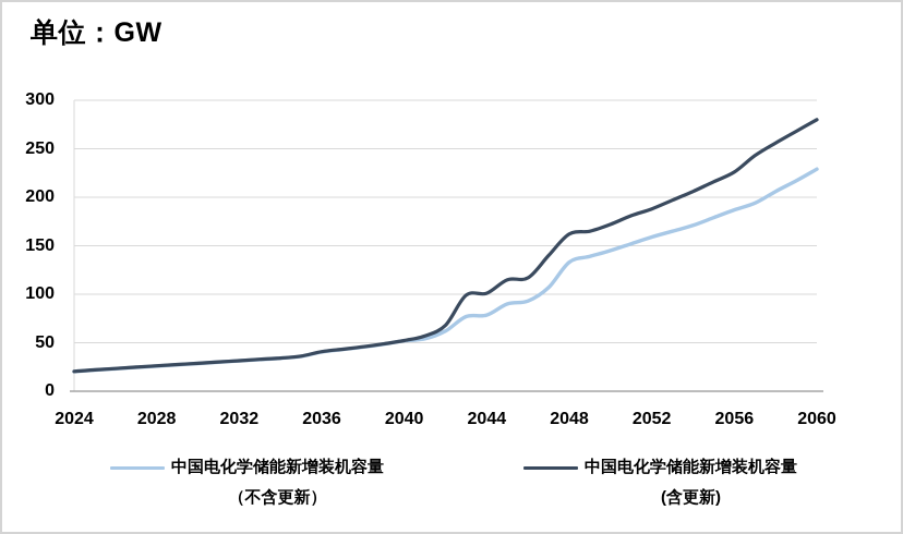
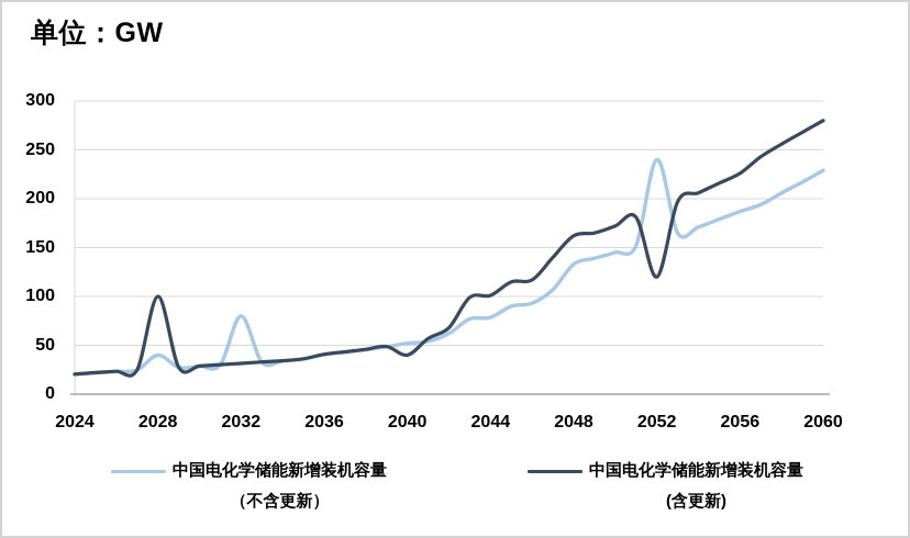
中国电化学储能新增装机容量（不含更新）/2028: 30 -> 40
中国电化学储能新增装机容量(含更新)/2028: 30 -> 100
中国电化学储能新增装机容量（不含更新）/2032: 30 -> 80
中国电化学储能新增装机容量(含更新)/2040: 50 -> 40
中国电化学储能新增装机容量（不含更新）/2052: 160 -> 240
中国电化学储能新增装机容量(含更新)/2052: 190 -> 120
